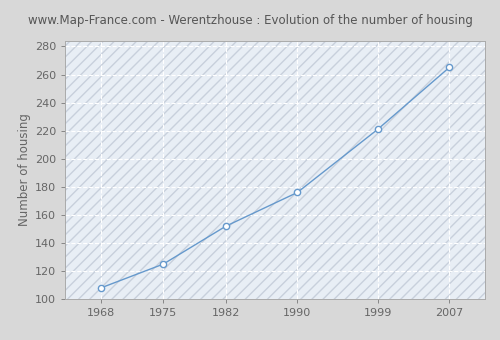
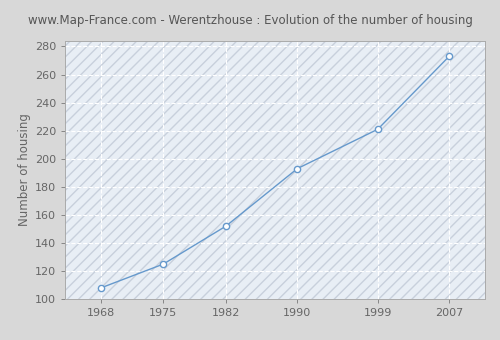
1990: 176 -> 193
2007: 265 -> 273
